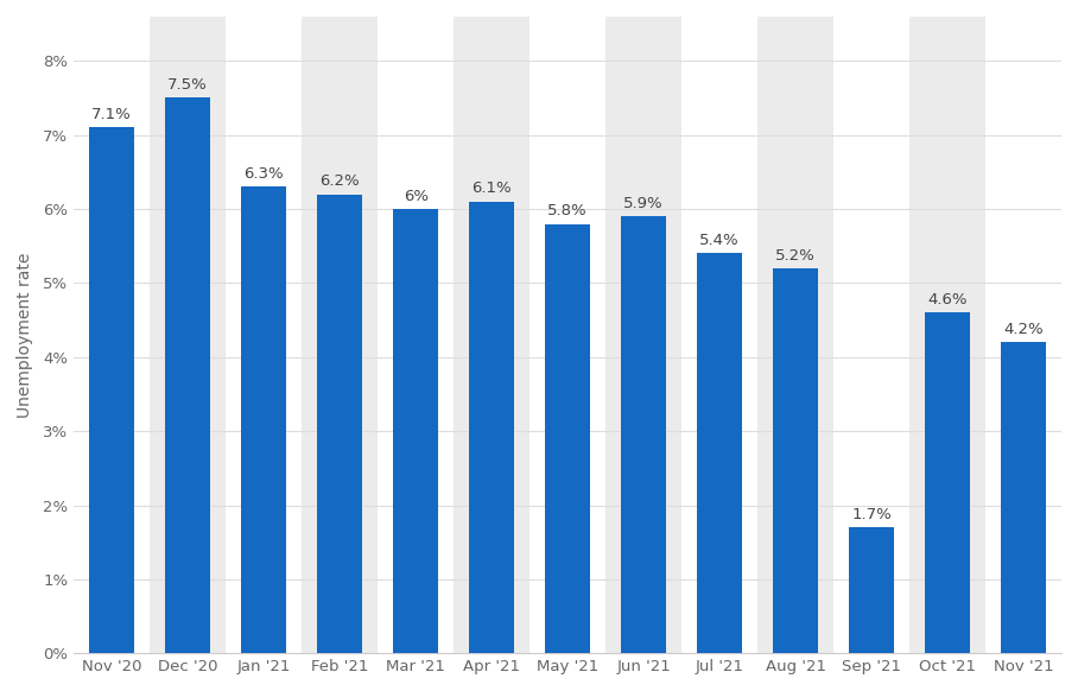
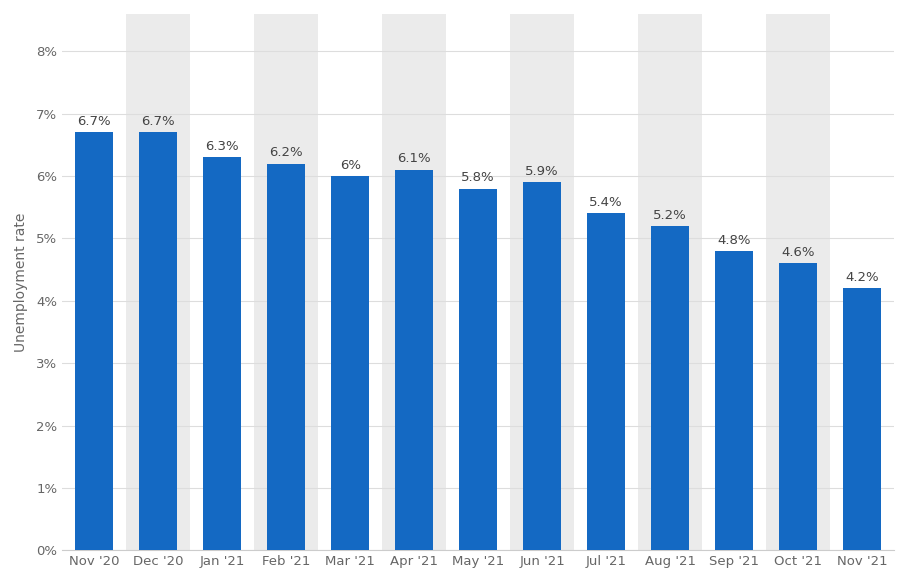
Nov '20: 7.1% -> 6.7%
Dec '20: 7.5% -> 6.7%
Sep '21: 1.7% -> 4.8%
